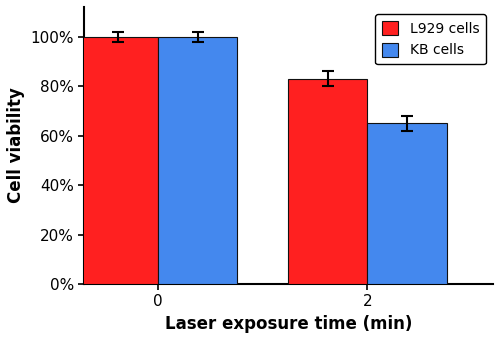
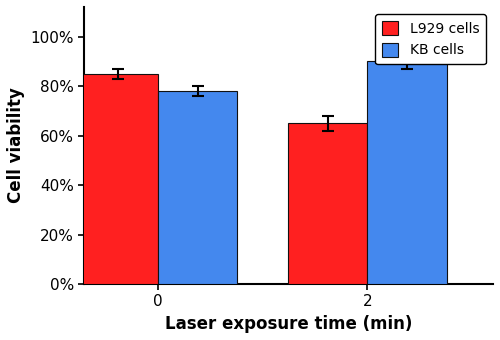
L929 cells/0: 100% -> 85%
KB cells/0: 100% -> 78%
L929 cells/2: 83% -> 65%
KB cells/2: 65% -> 90%
